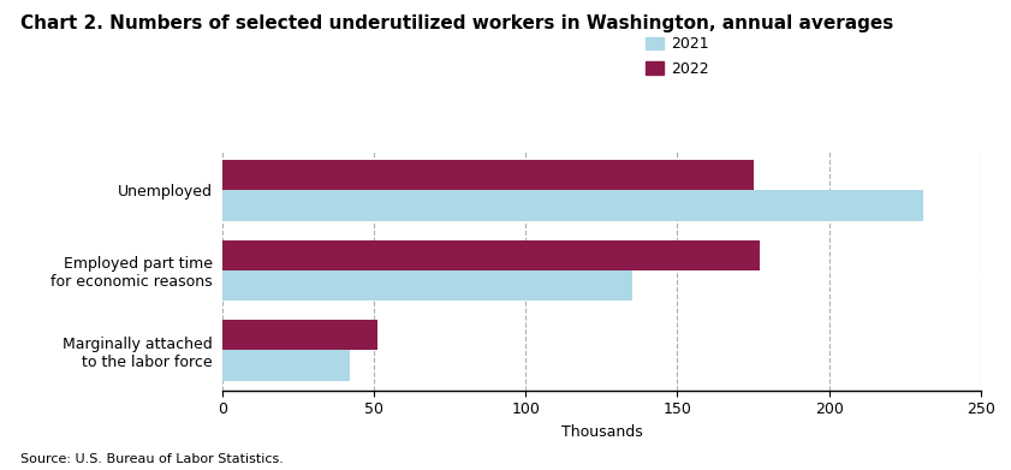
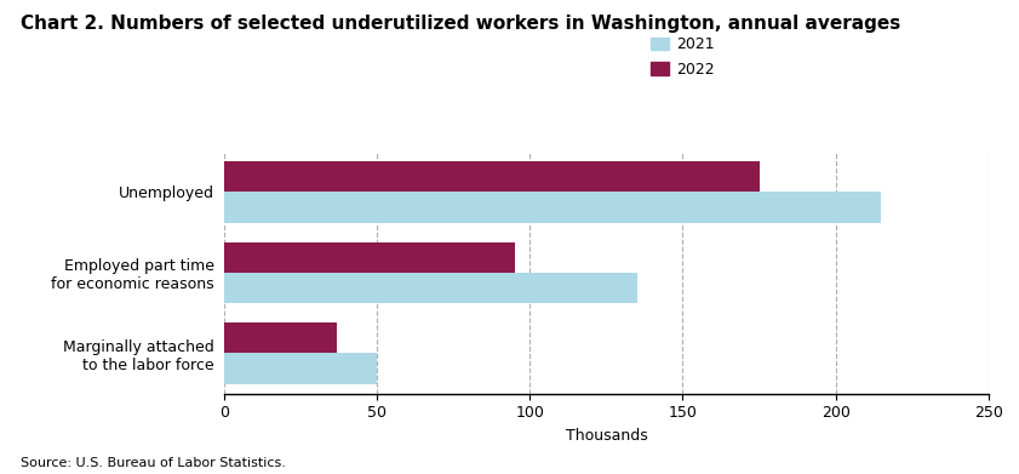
2021/Unemployed: 231 -> 215
2022/Employed part time for economic reasons: 177 -> 95
2022/Marginally attached to the labor force: 51 -> 37
2021/Marginally attached to the labor force: 42 -> 50
